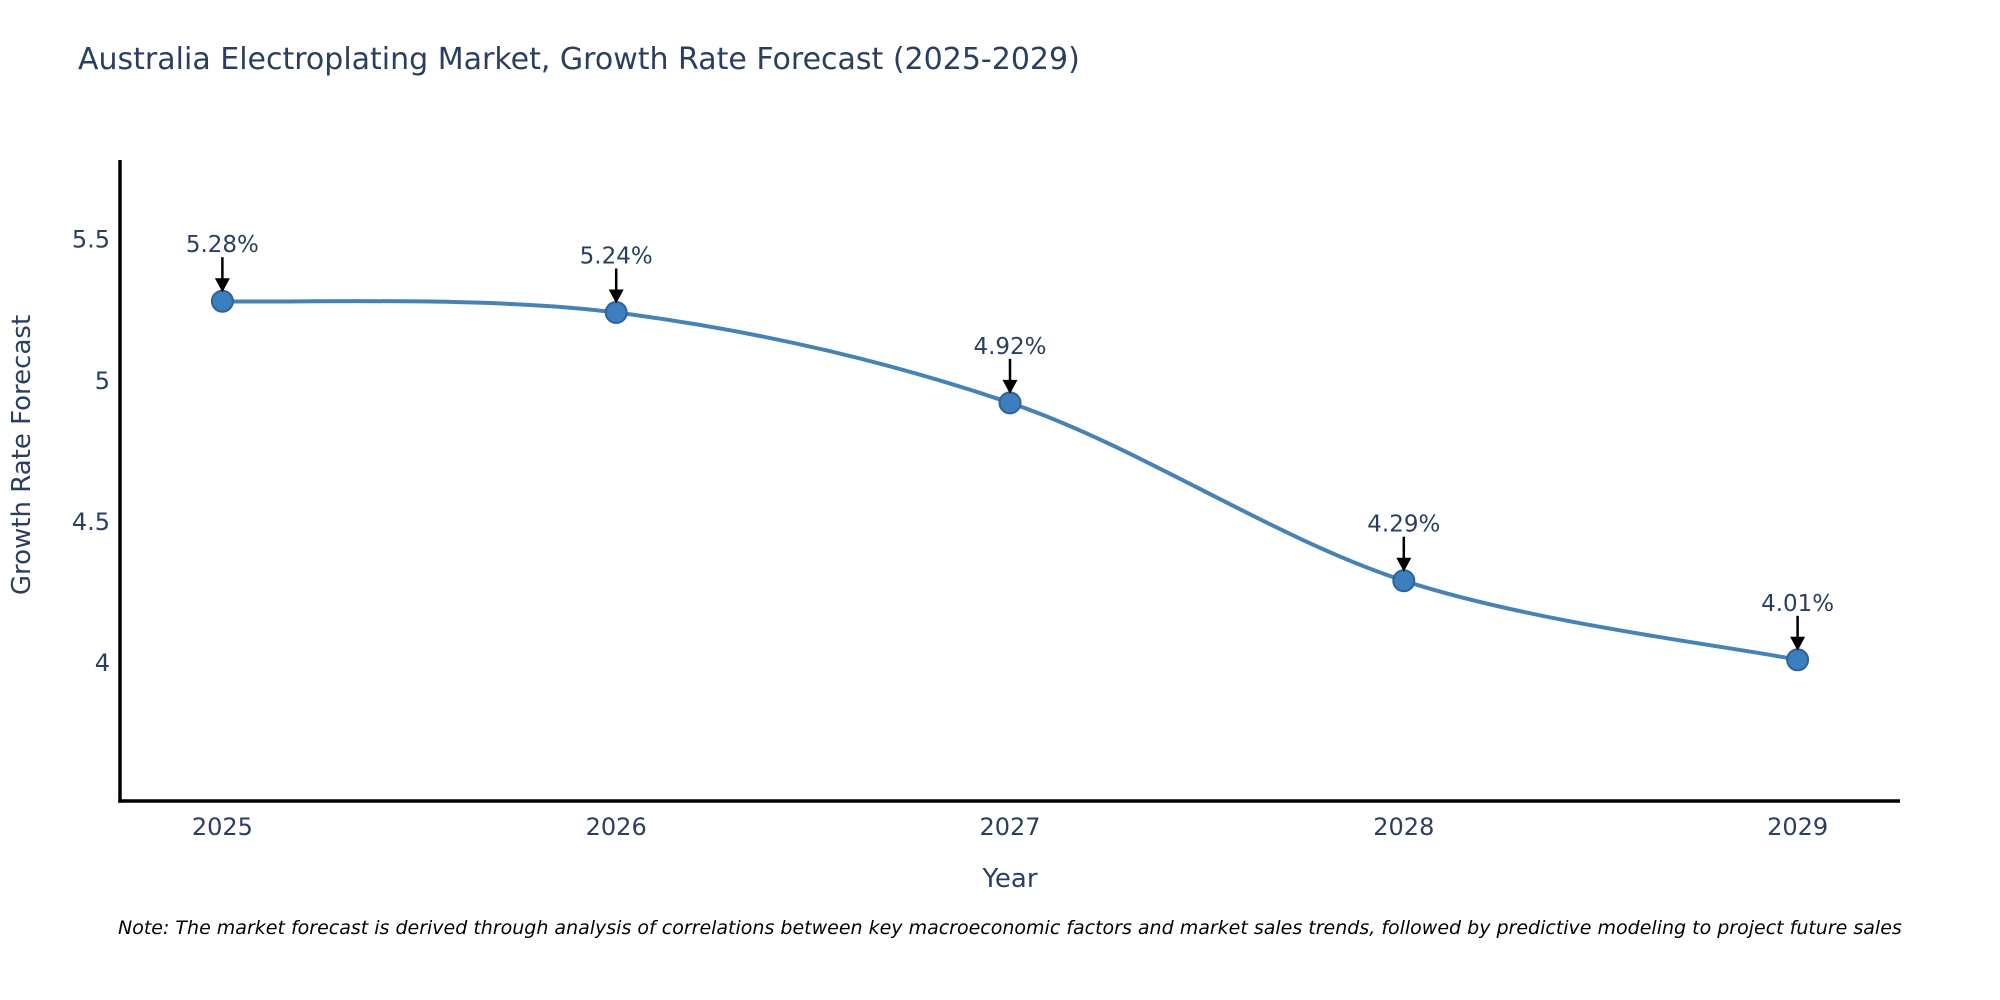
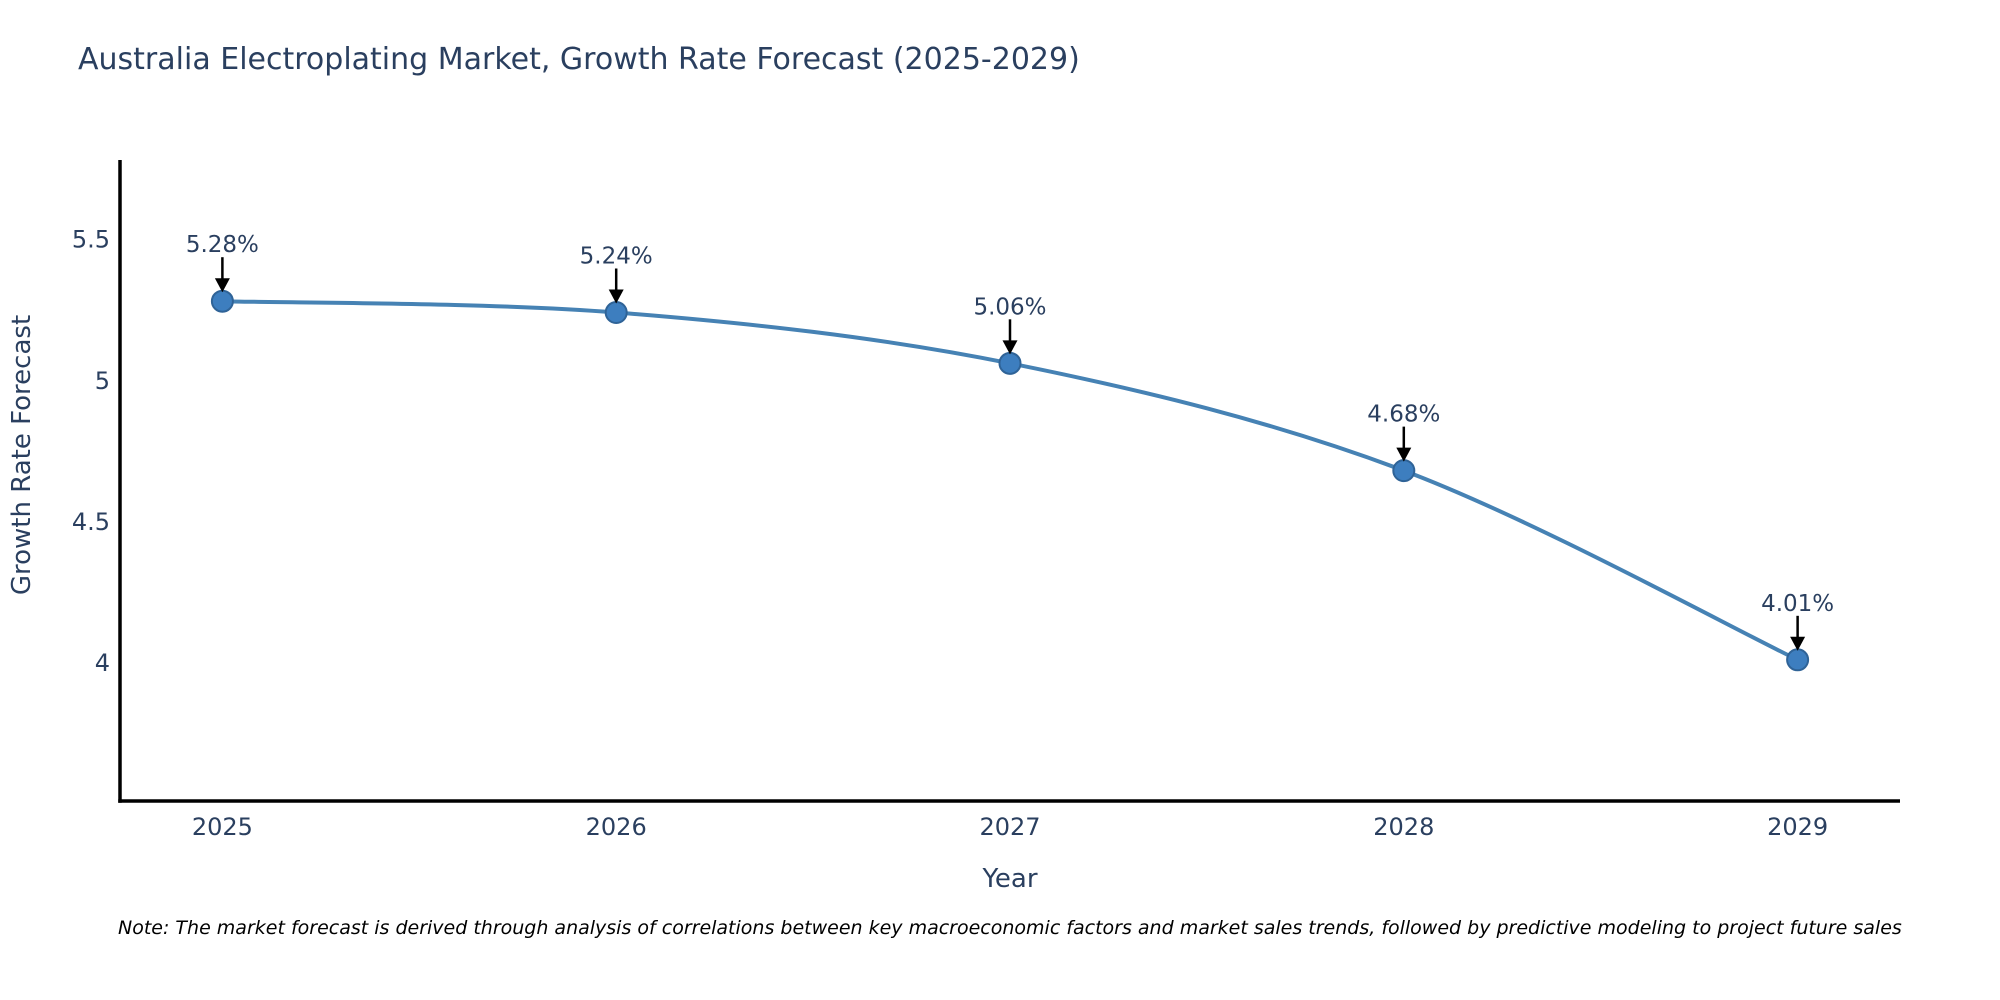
2027: 4.92% -> 5.06%
2028: 4.29% -> 4.68%
